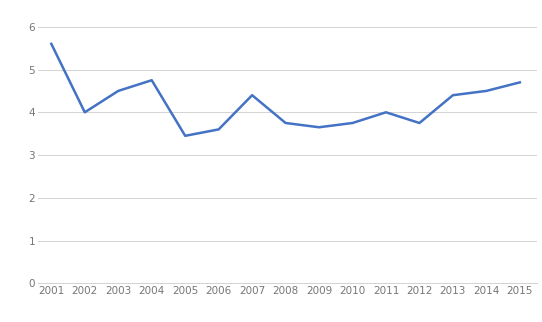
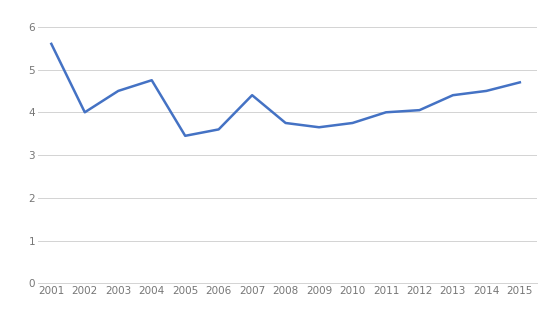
2012: 3.75 -> 4.05
